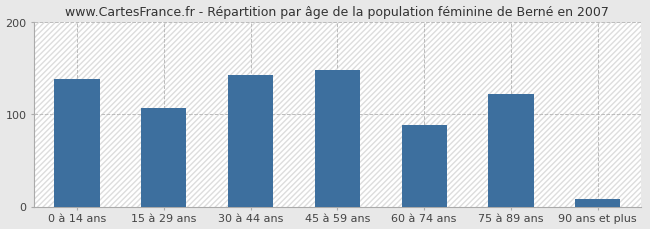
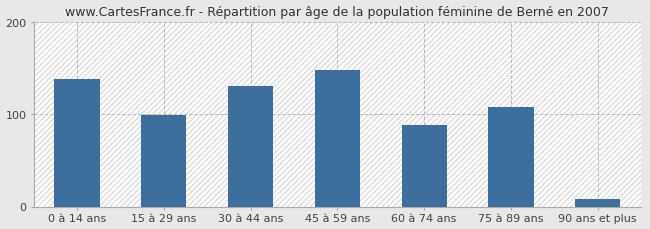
15 à 29 ans: 106 -> 99
30 à 44 ans: 142 -> 130
75 à 89 ans: 122 -> 108
